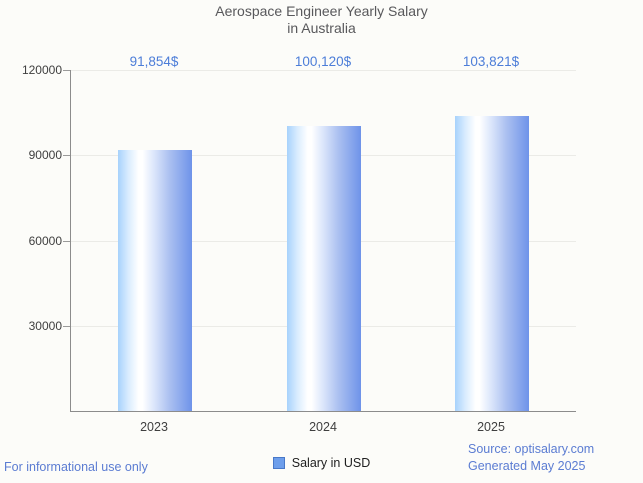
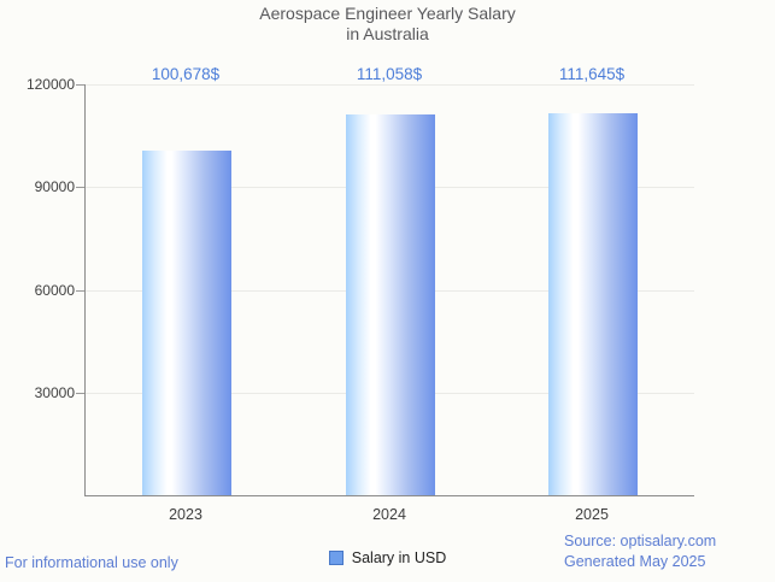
2023: 91,854 -> 100,678
2024: 100,120 -> 111,058
2025: 103,821 -> 111,645
